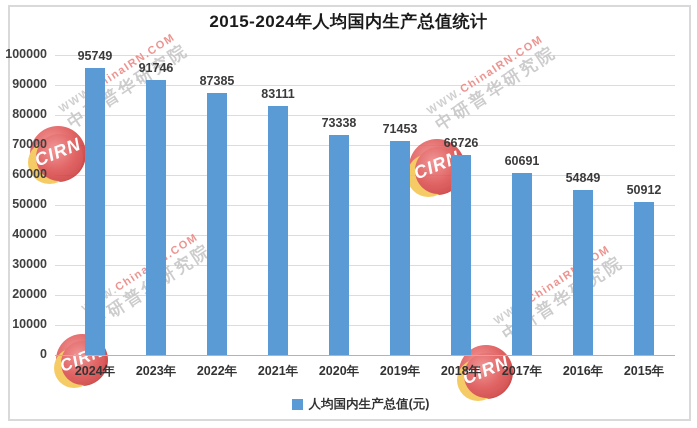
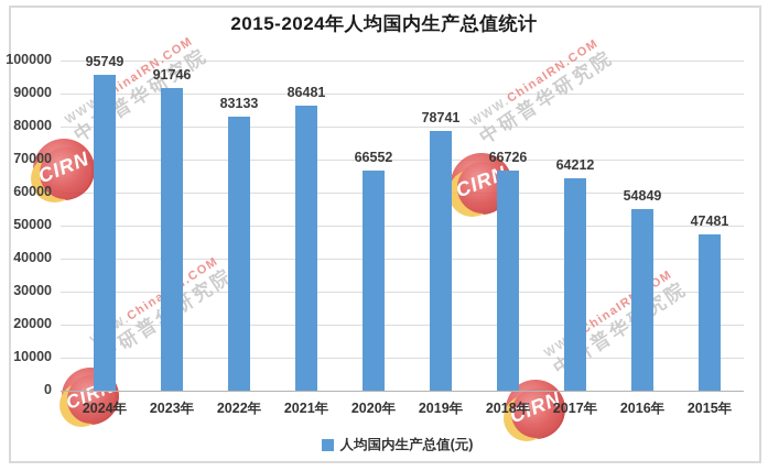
2022年: 87385 -> 83133
2021年: 83111 -> 86481
2020年: 73338 -> 66552
2019年: 71453 -> 78741
2017年: 60691 -> 64212
2015年: 50912 -> 47481
